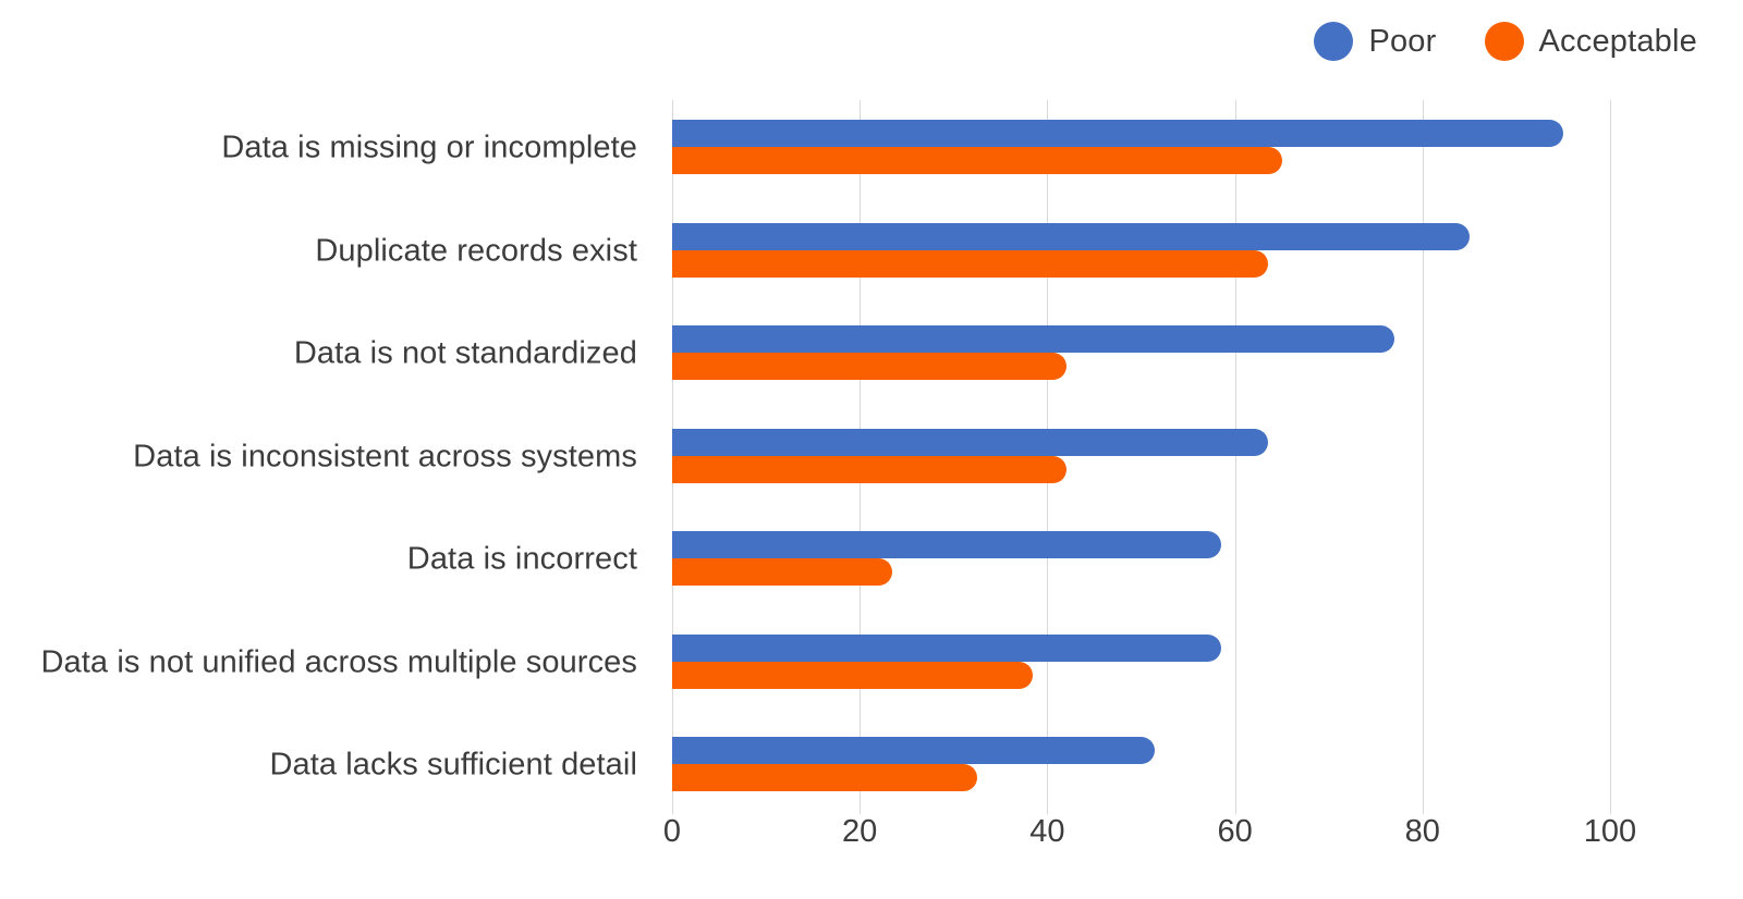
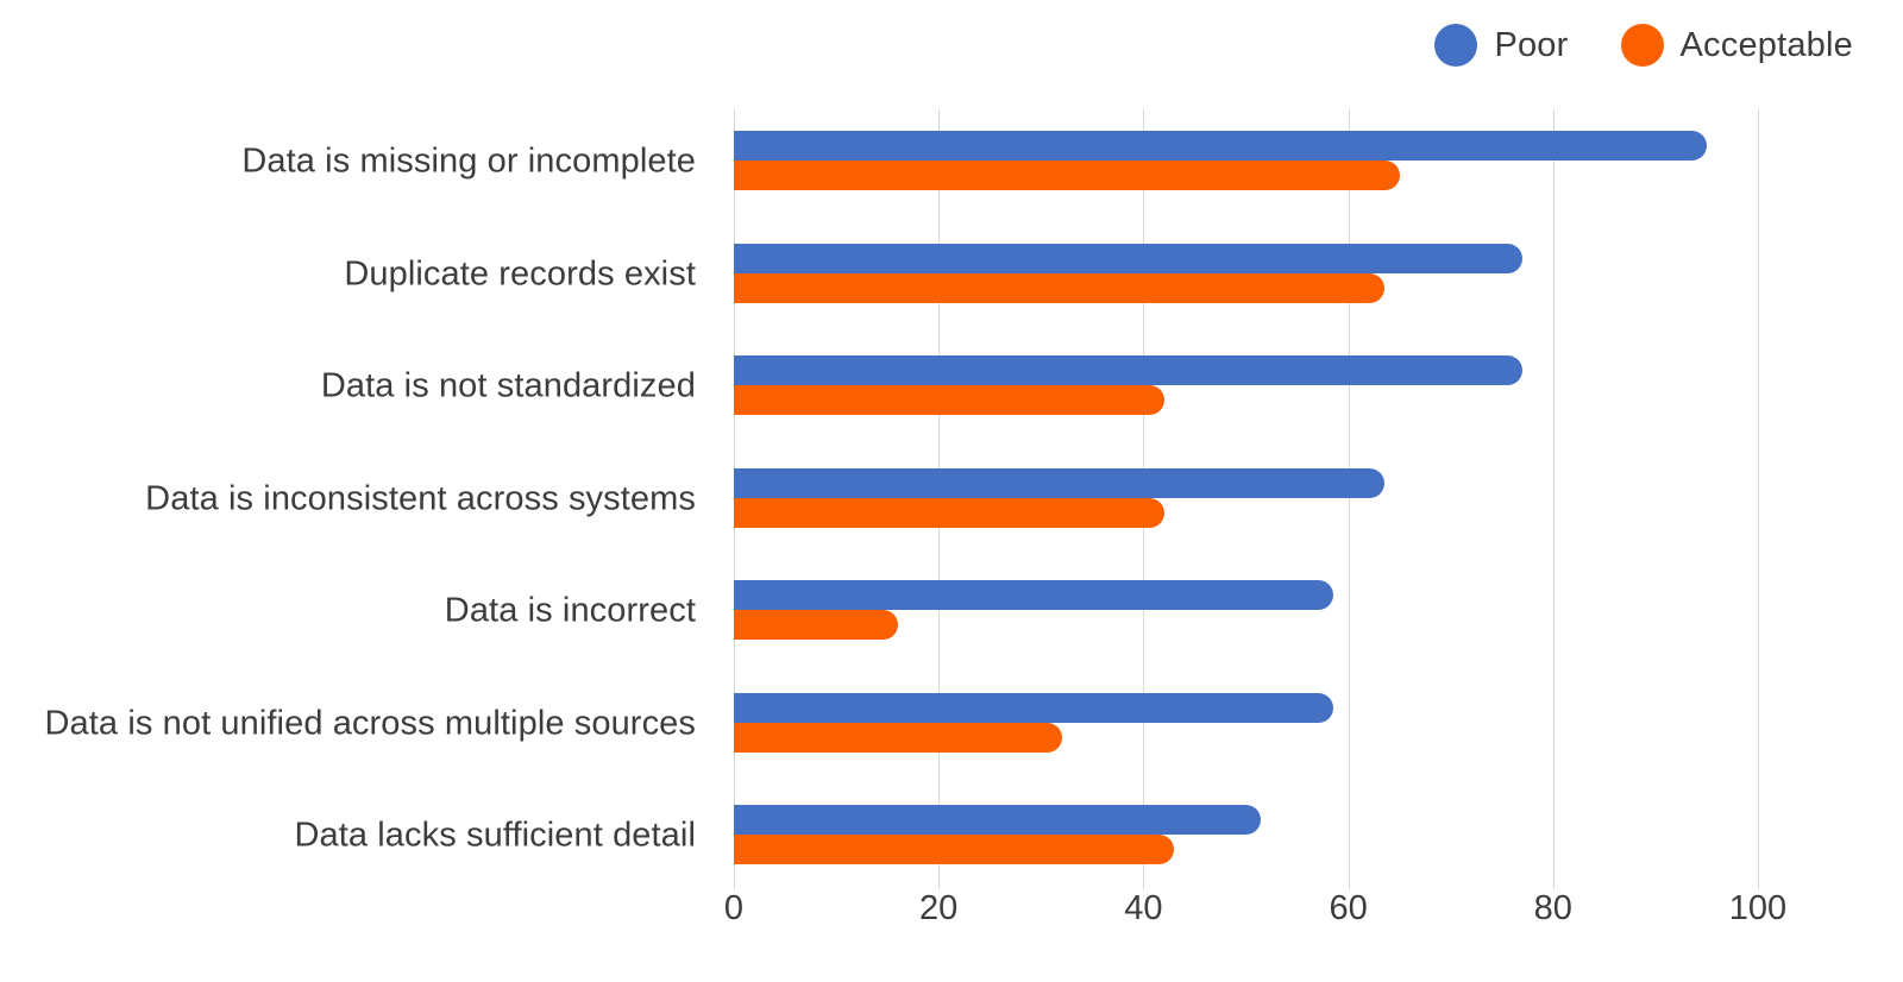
Poor/Duplicate records exist: 85 -> 77
Acceptable/Data is incorrect: 24 -> 16
Acceptable/Data is not unified across multiple sources: 38 -> 32
Acceptable/Data lacks sufficient detail: 32 -> 43
